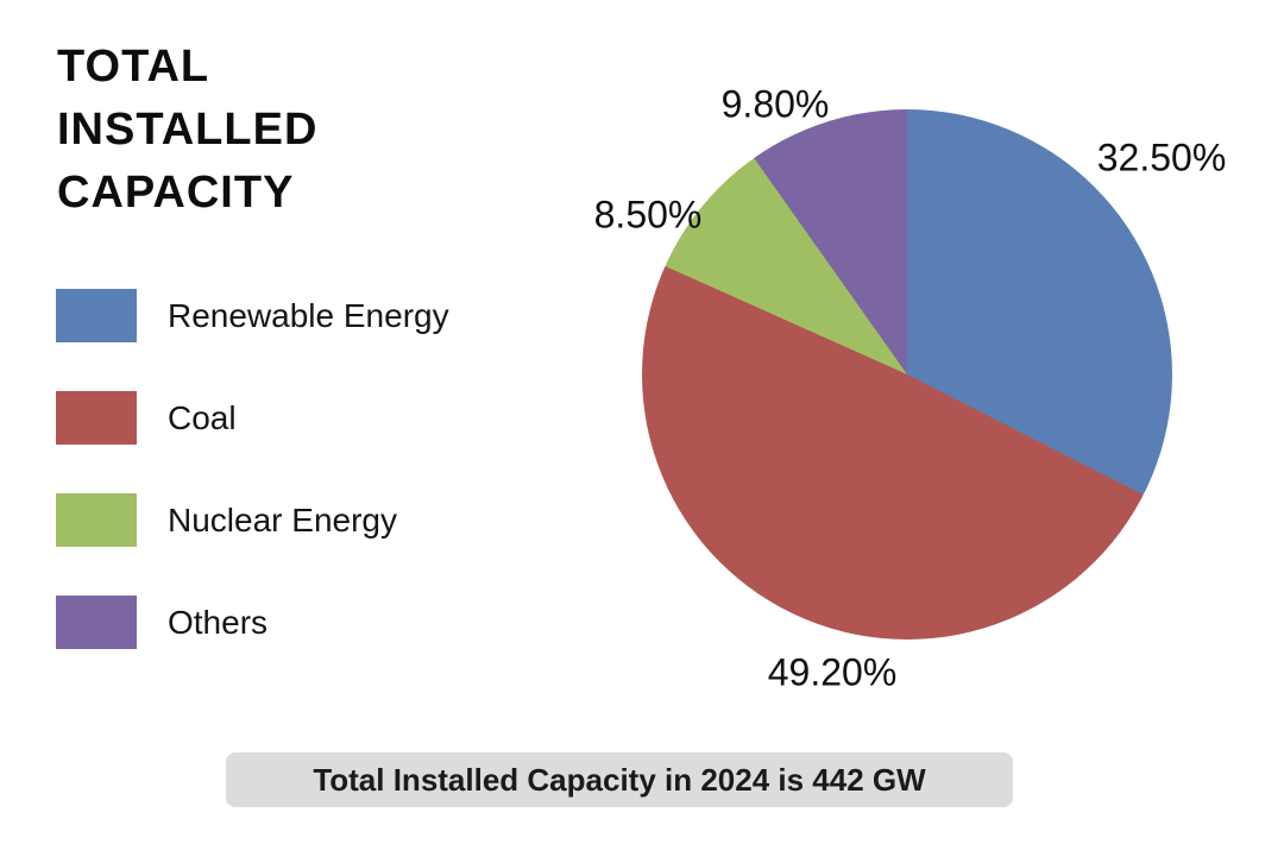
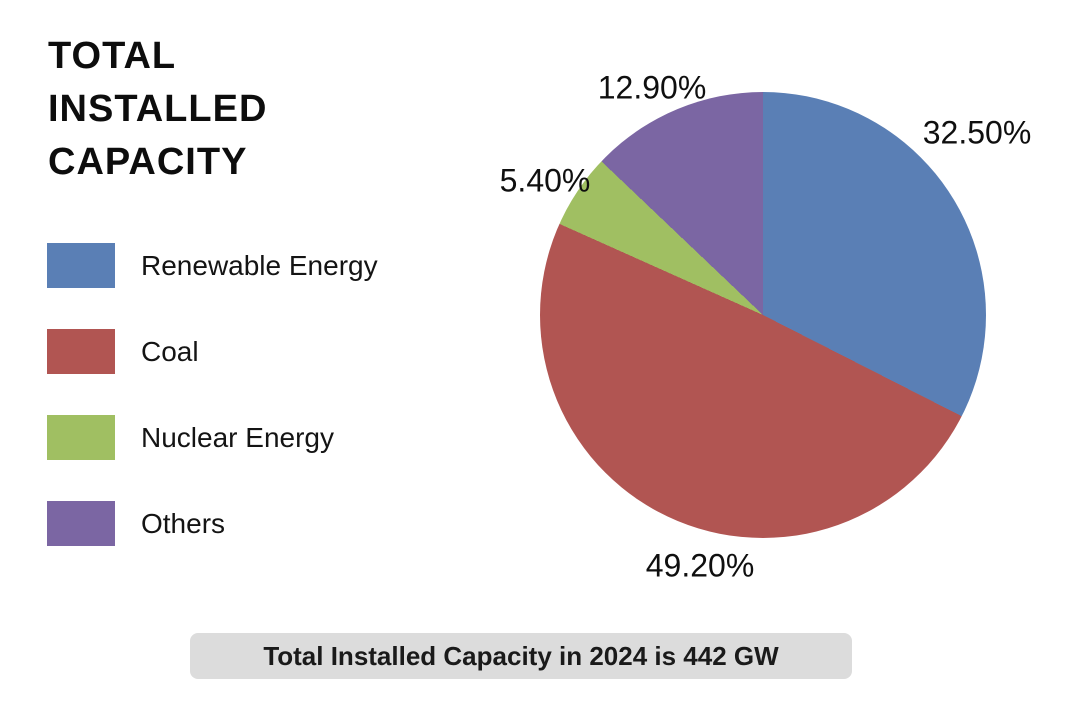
Nuclear Energy: 8.50% -> 5.40%
Others: 9.80% -> 12.90%
